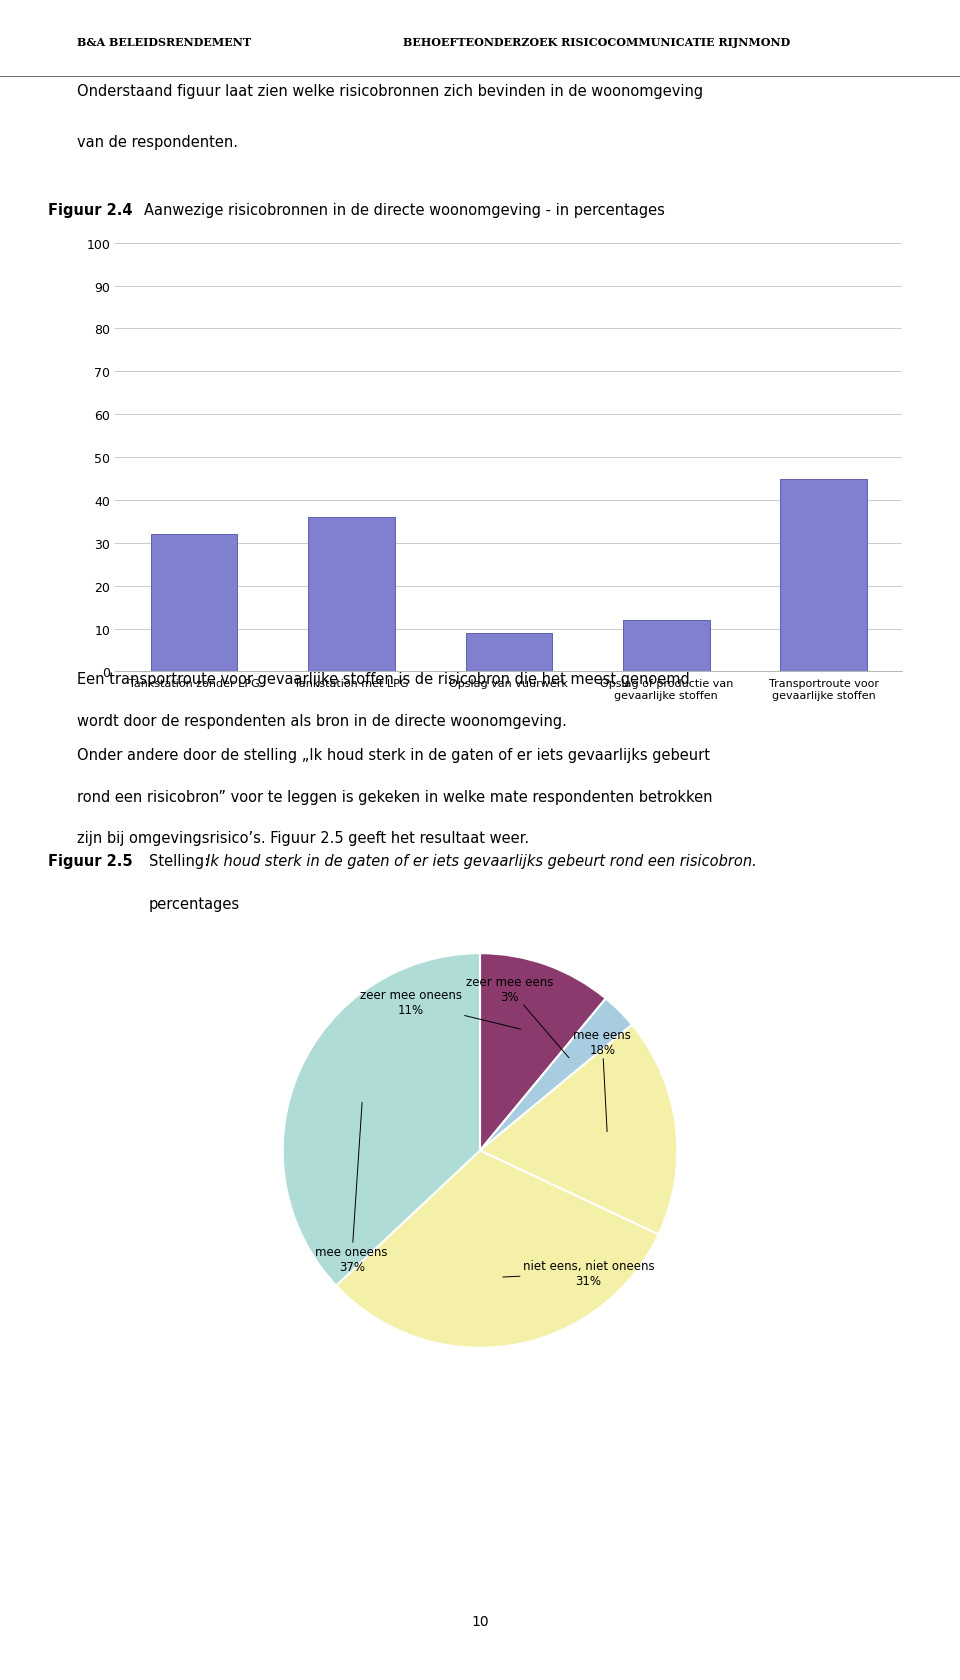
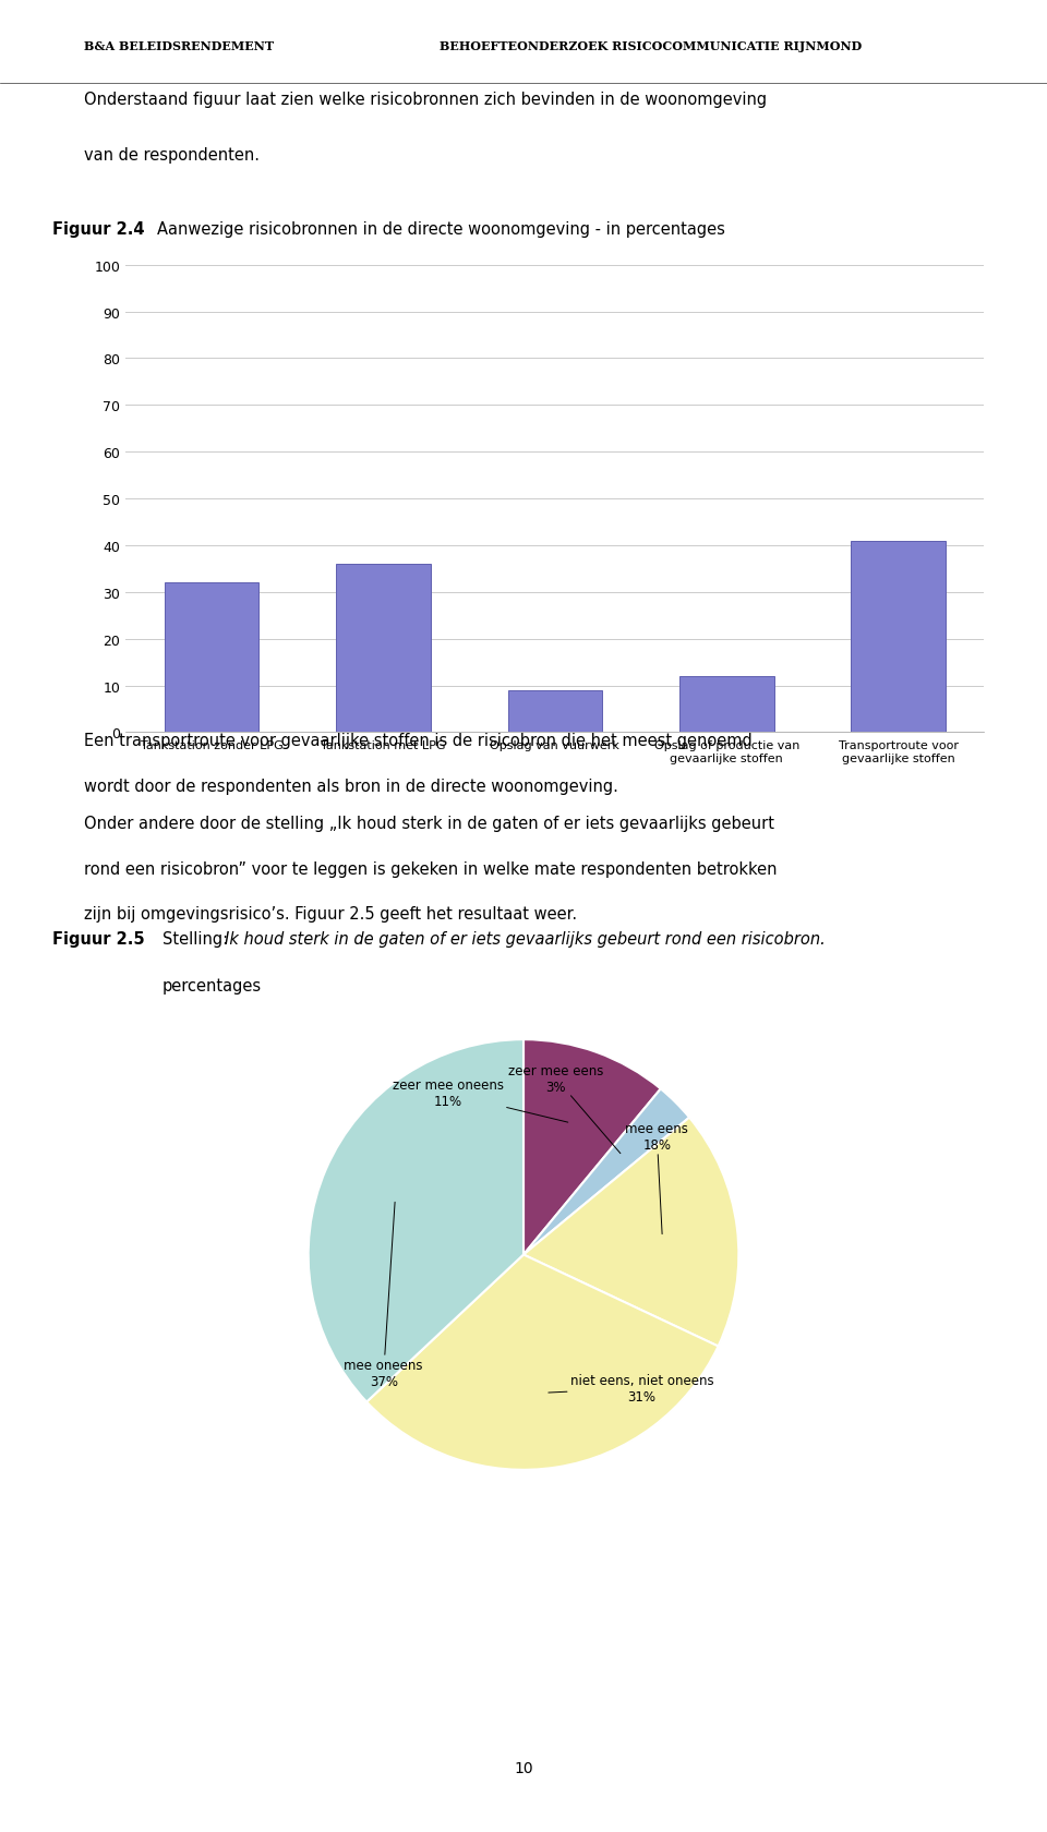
Transportroute voor gevaarlijke stoffen: 45 -> 41
